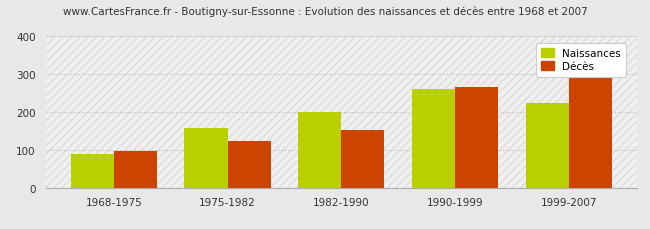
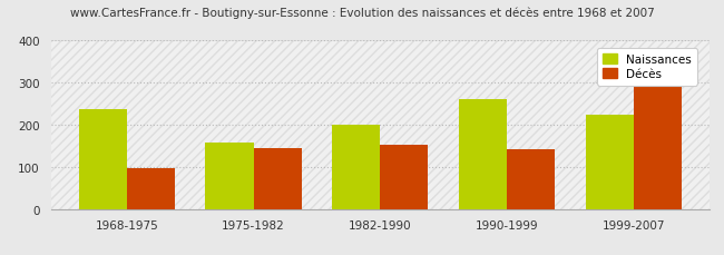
Naissances/1968-1975: 88 -> 235
Décès/1975-1982: 123 -> 145
Décès/1990-1999: 265 -> 140
